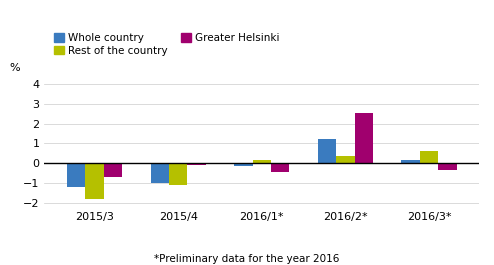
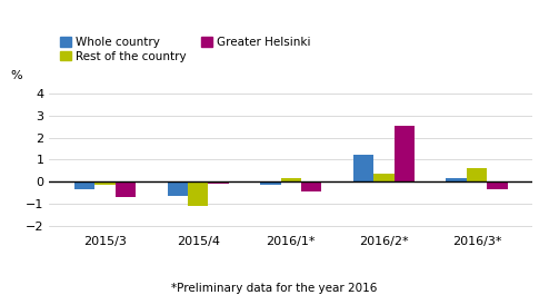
Whole country/2015/3: -1.2 -> -0.3
Rest of the country/2015/3: -1.8 -> -0.1
Whole country/2015/4: -1.0 -> -0.7
